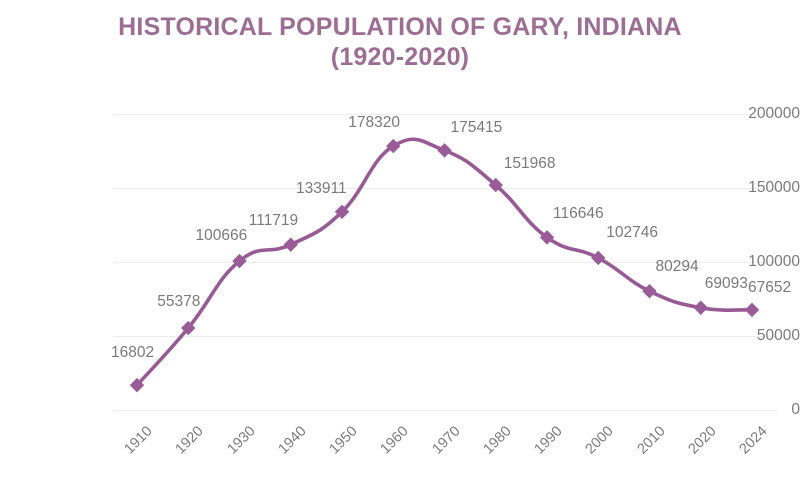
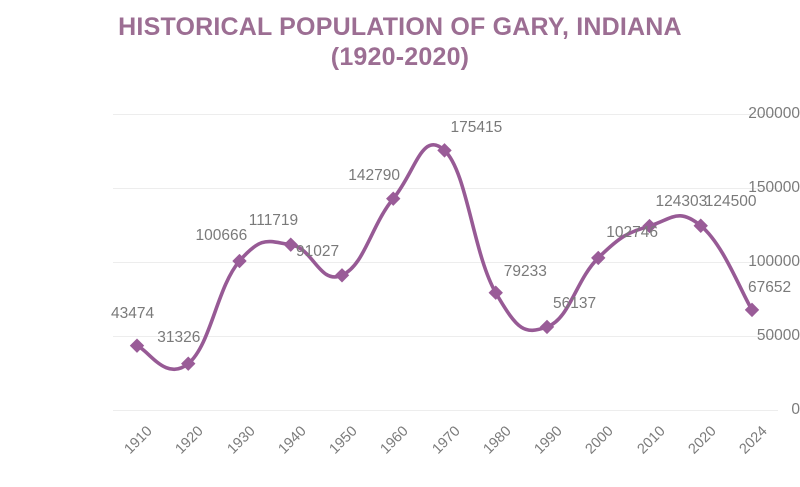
1910: 16802 -> 43474
1920: 55378 -> 31326
1950: 133911 -> 91027
1960: 178320 -> 142790
1980: 151968 -> 79233
1990: 116646 -> 56137
2010: 80294 -> 124303
2020: 69093 -> 124500
